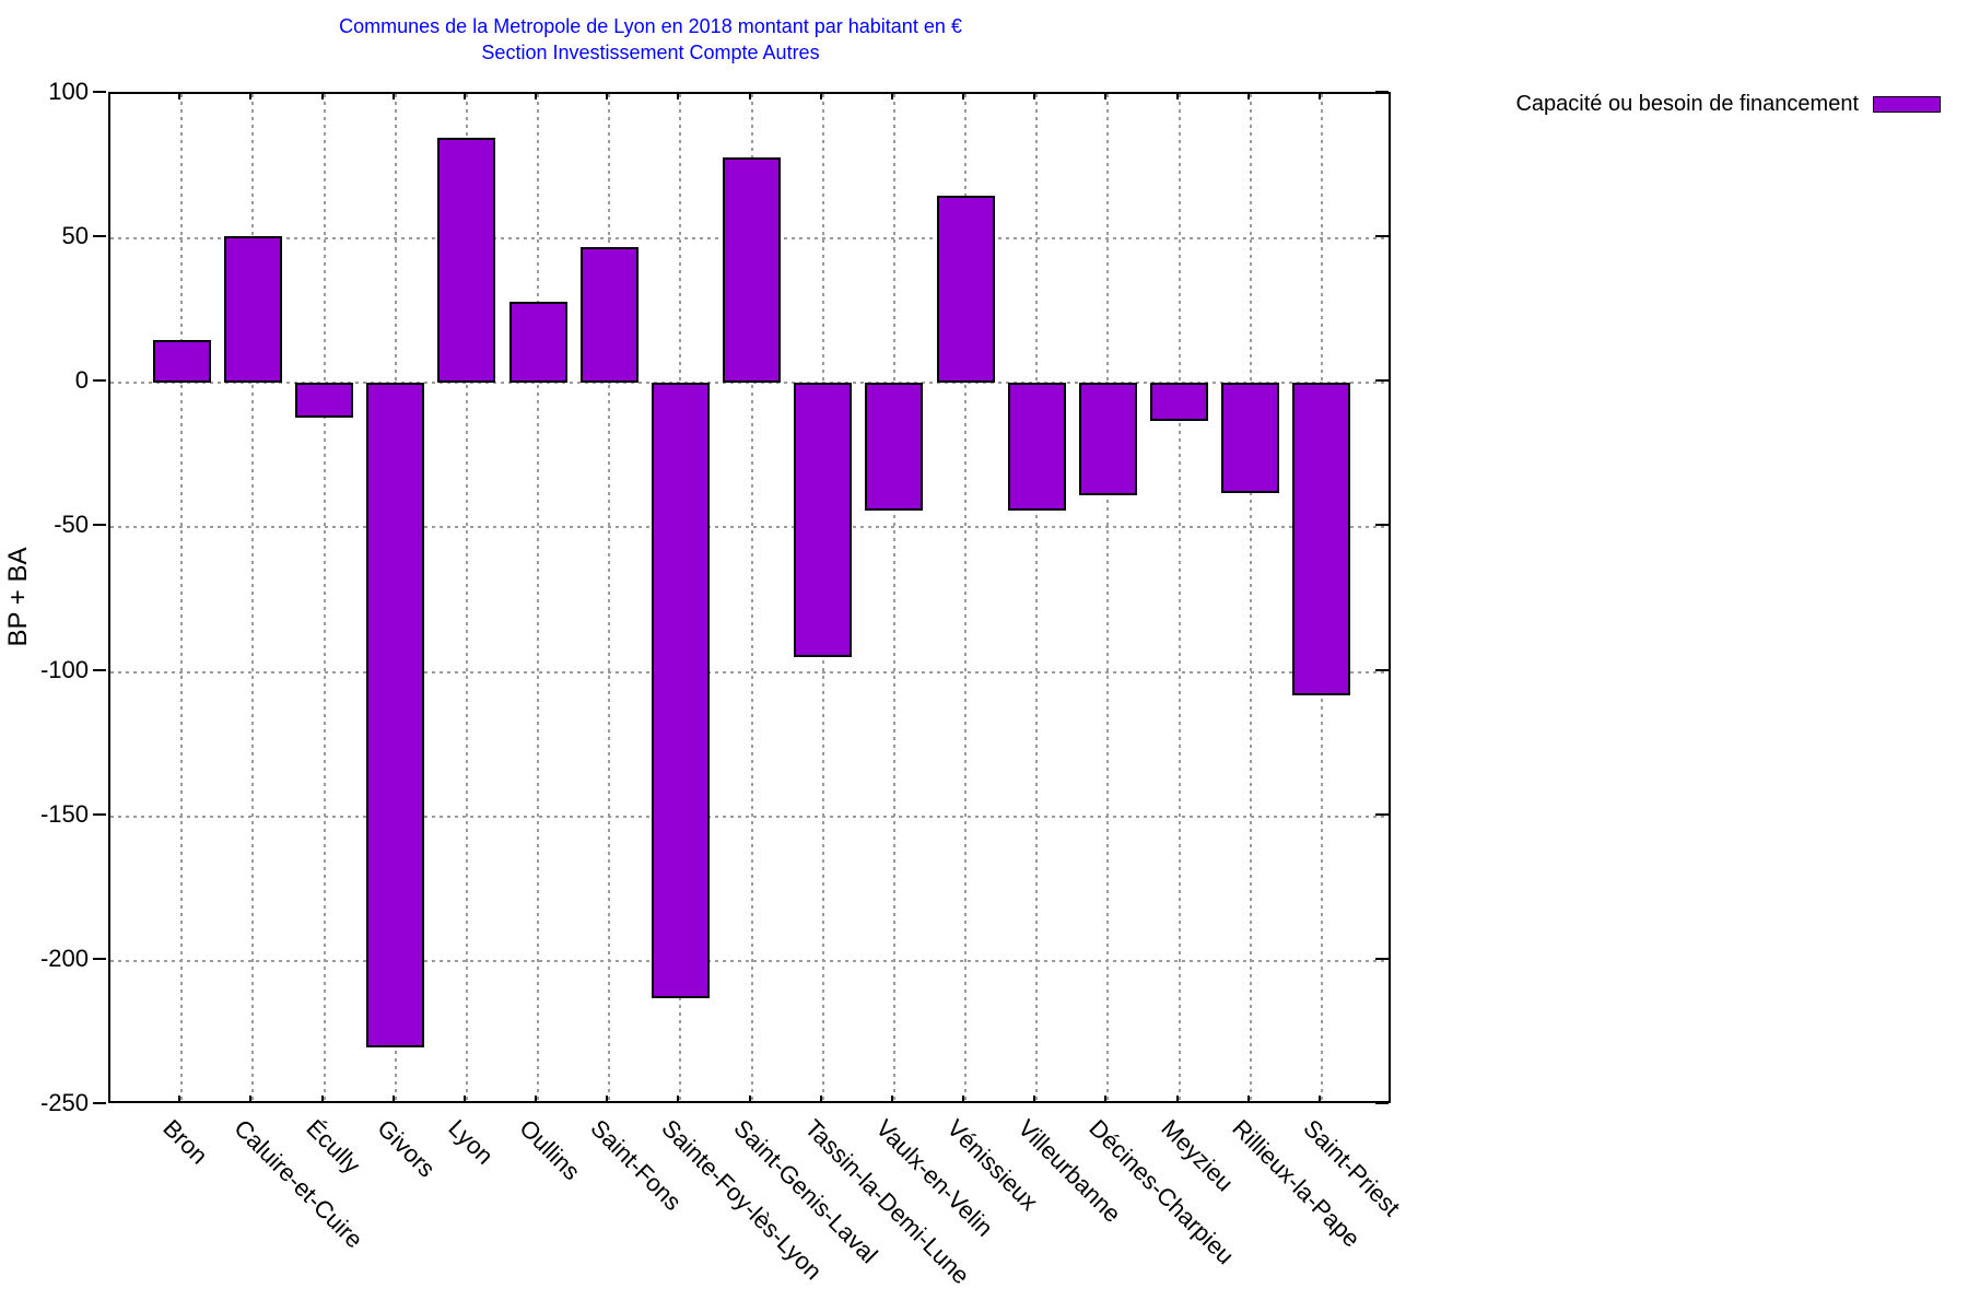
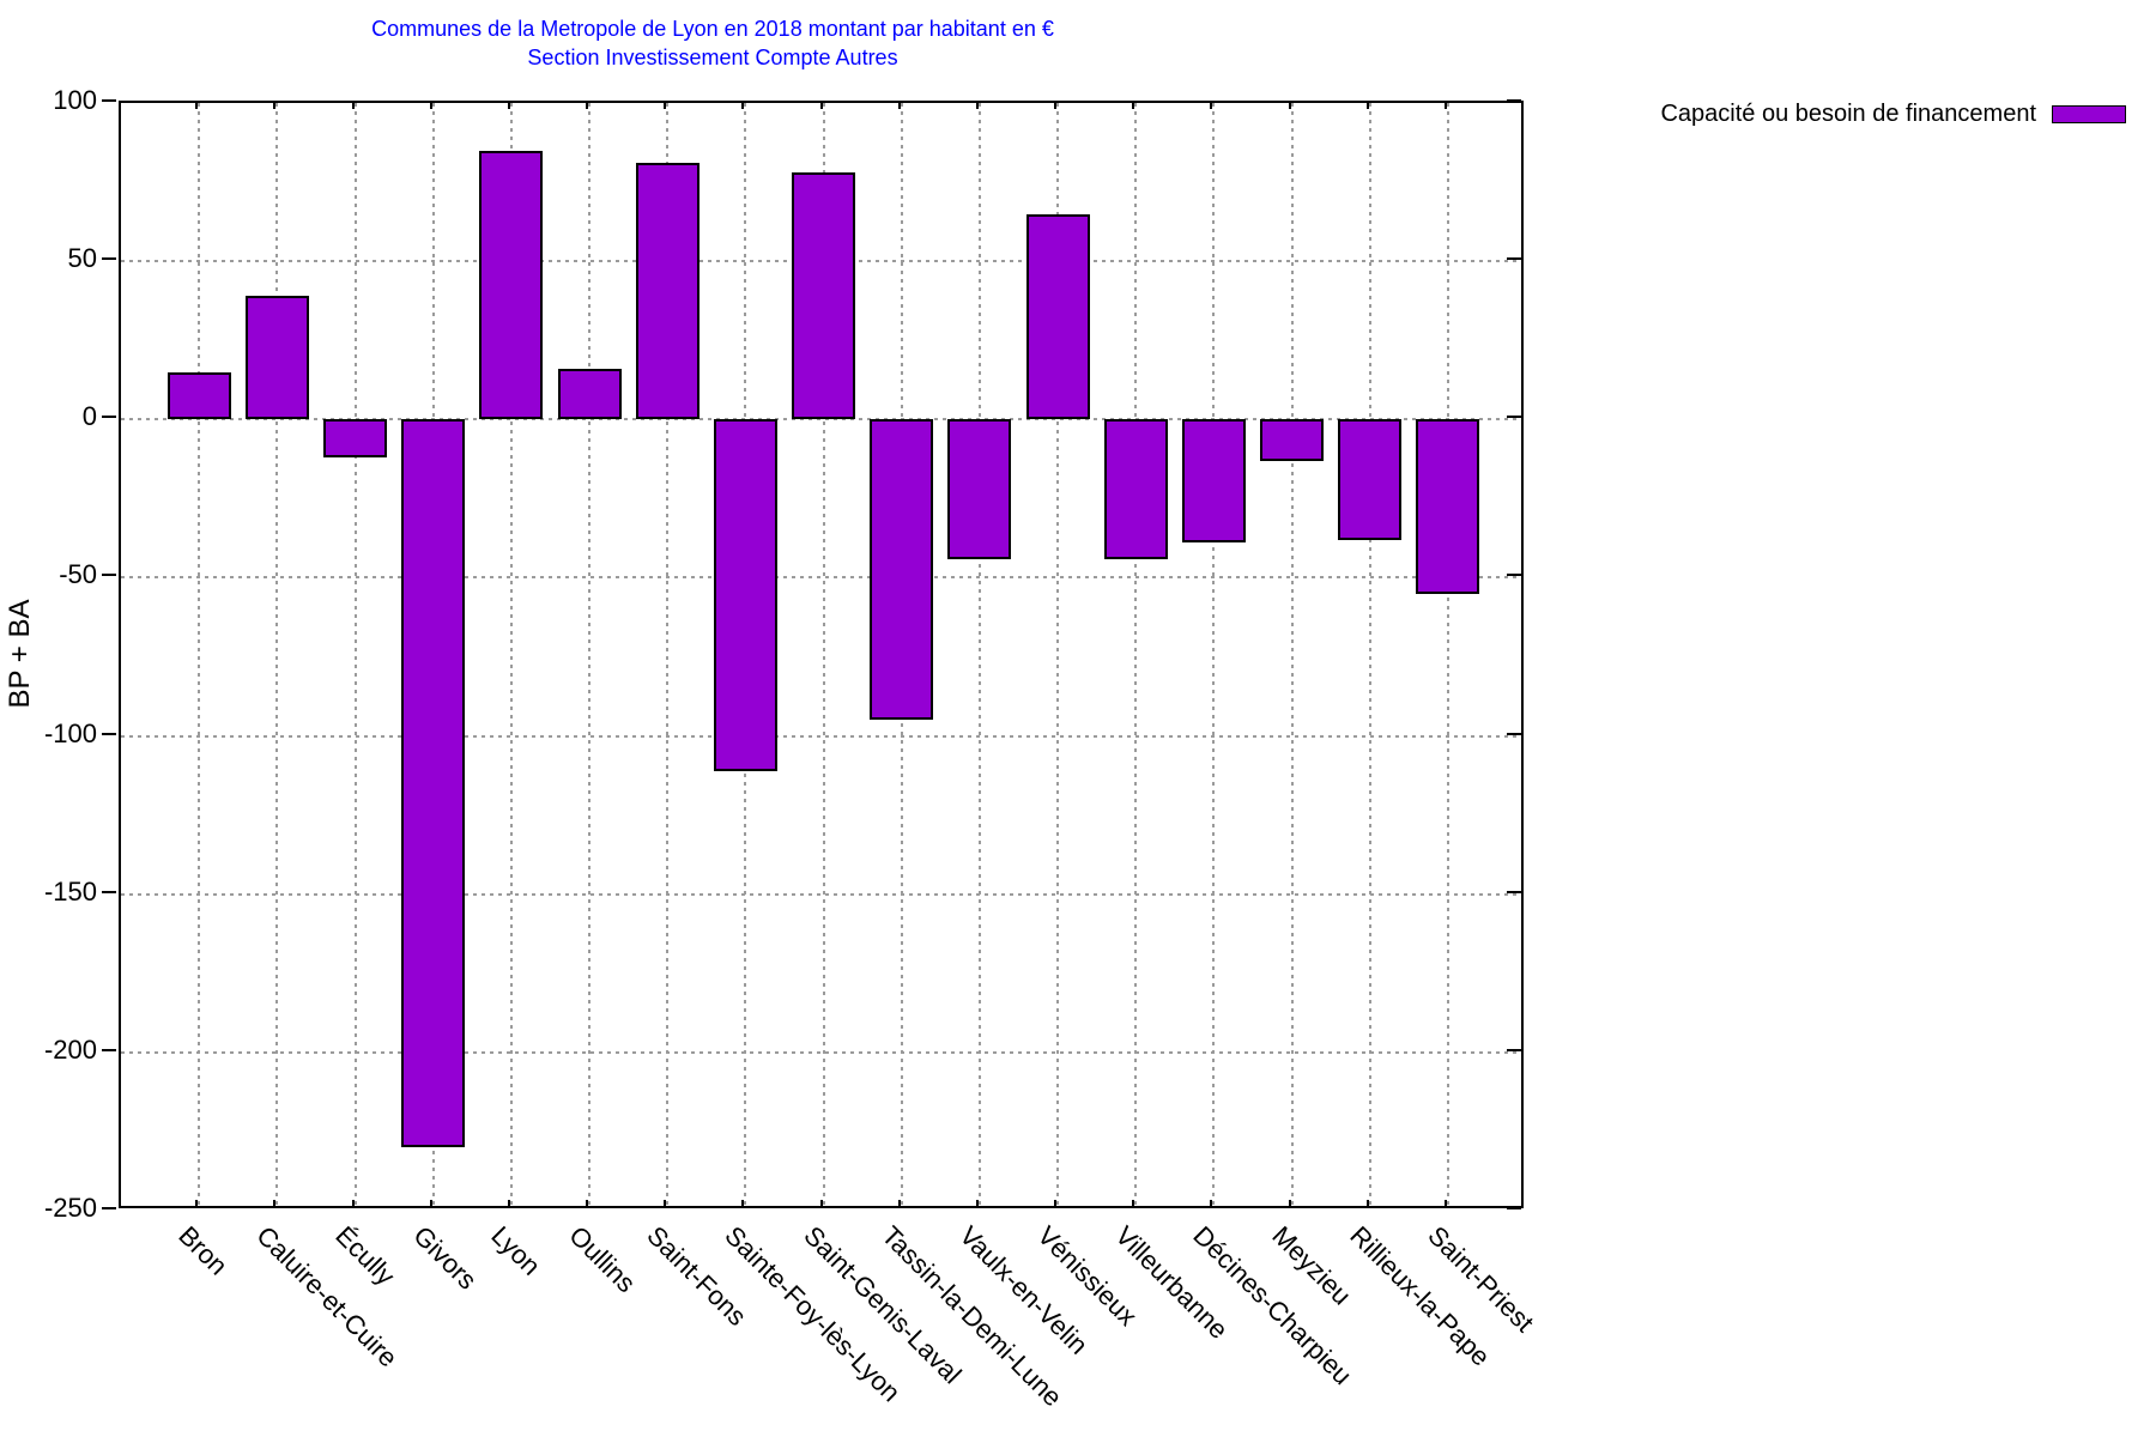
Caluire-et-Cuire: 51 -> 39
Oullins: 28 -> 16
Saint-Fons: 47 -> 81
Sainte-Foy-lès-Lyon: -213 -> -111
Saint-Priest: -108 -> -55
